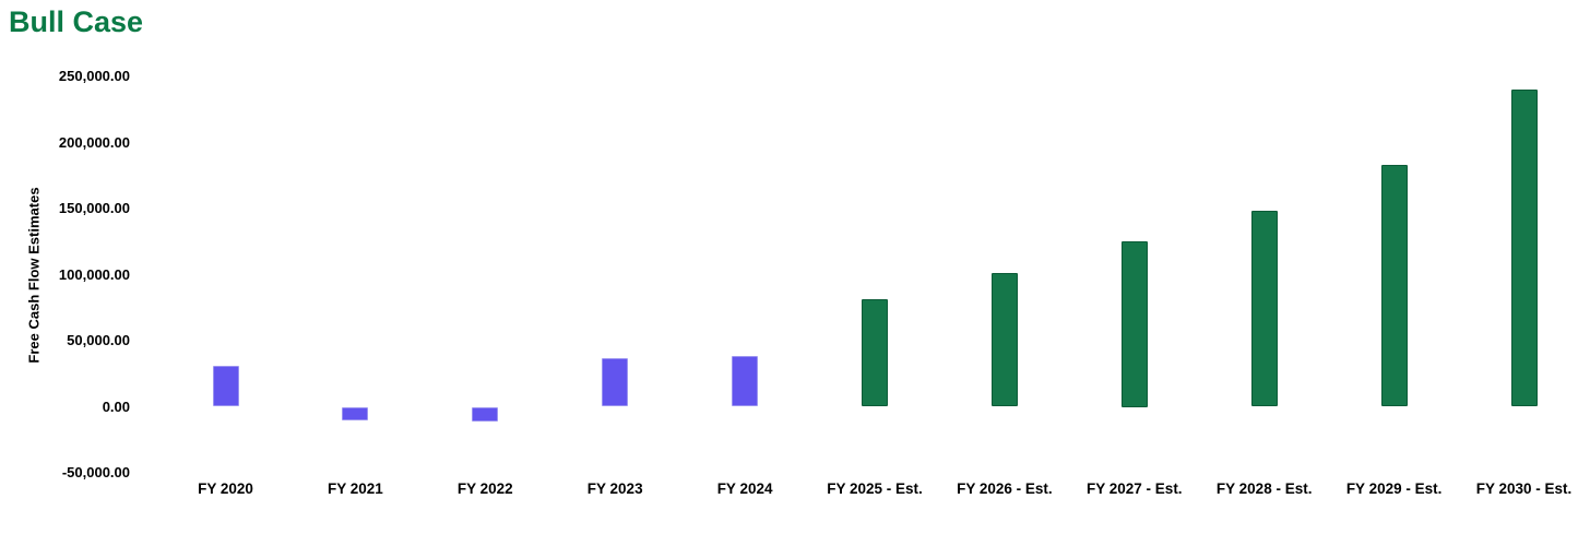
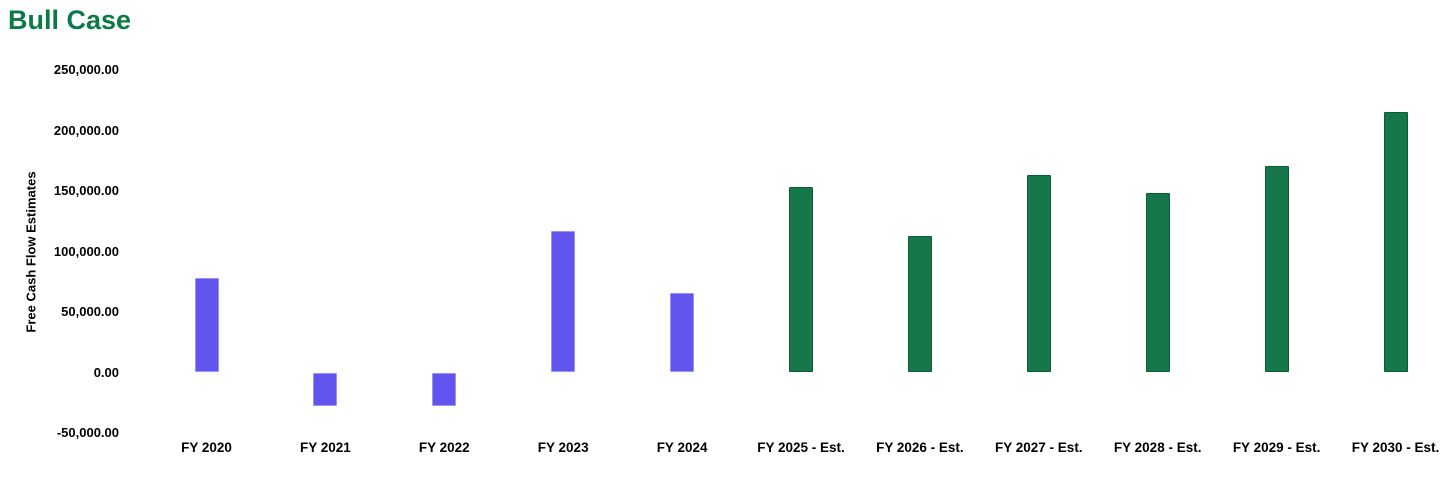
FY 2020: 31000 -> 78000
FY 2021: -10000 -> -28000
FY 2022: -12000 -> -28000
FY 2023: 37000 -> 117000
FY 2024: 38000 -> 66000
FY 2025 - Est.: 81000 -> 153000
FY 2026 - Est.: 101000 -> 113000
FY 2027 - Est.: 125000 -> 163000
FY 2029 - Est.: 183000 -> 171000
FY 2030 - Est.: 240000 -> 215000
